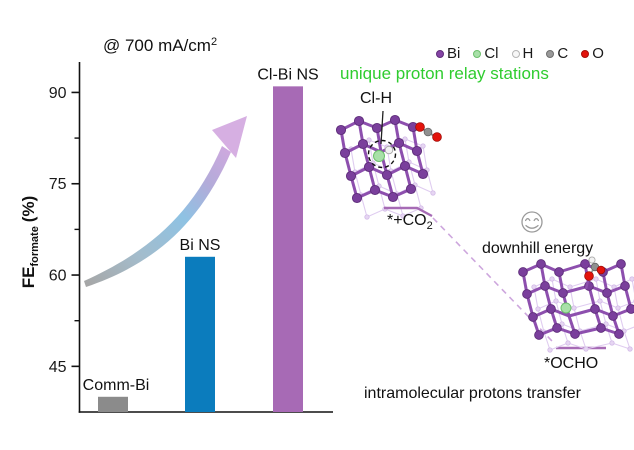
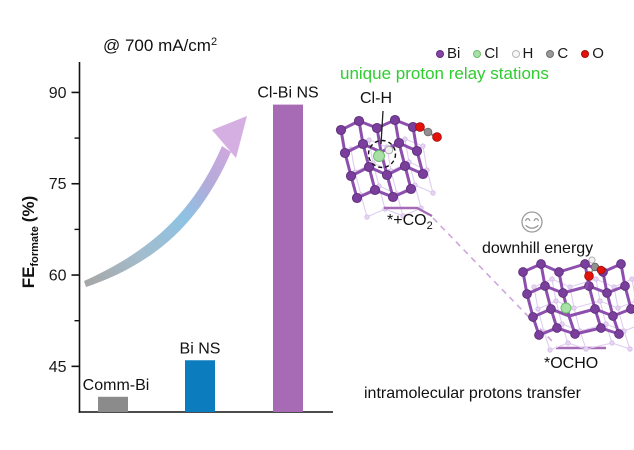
Bi NS: 63 -> 46
Cl-Bi NS: 91 -> 88
